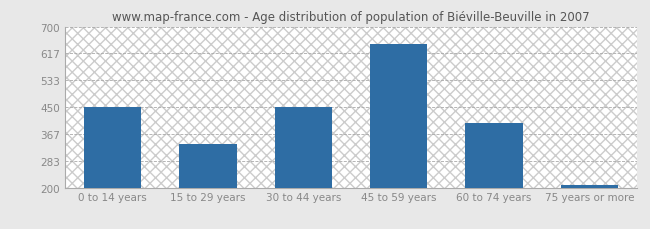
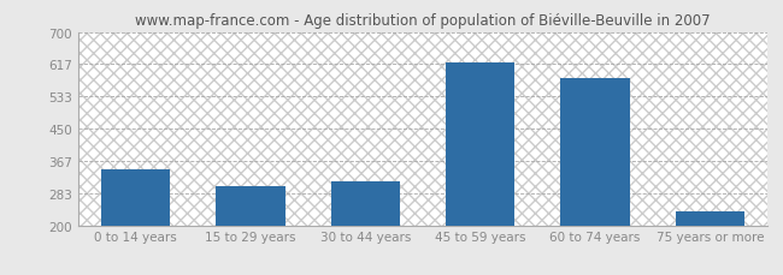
0 to 14 years: 451 -> 345
15 to 29 years: 336 -> 300
30 to 44 years: 451 -> 315
45 to 59 years: 646 -> 620
60 to 74 years: 400 -> 580
75 years or more: 207 -> 235
